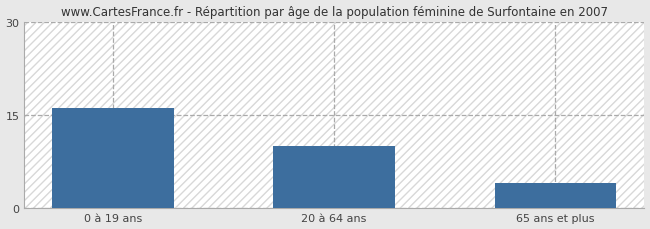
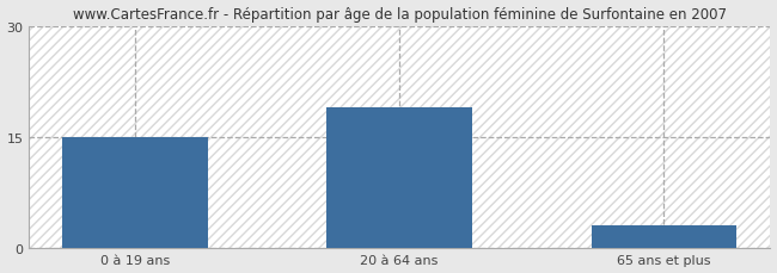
0 à 19 ans: 16 -> 15
20 à 64 ans: 10 -> 19
65 ans et plus: 4 -> 3
